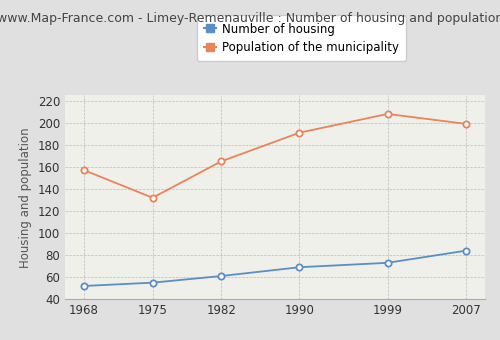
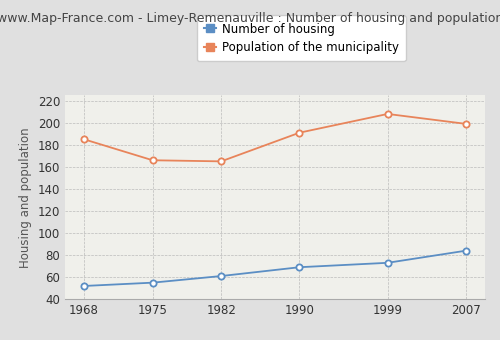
Population of the municipality/1968: 157 -> 185
Population of the municipality/1975: 132 -> 166
